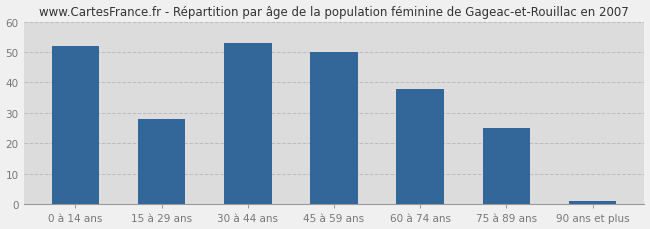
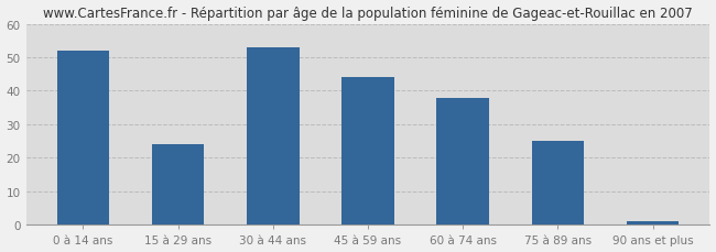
15 à 29 ans: 28 -> 24
45 à 59 ans: 50 -> 44
